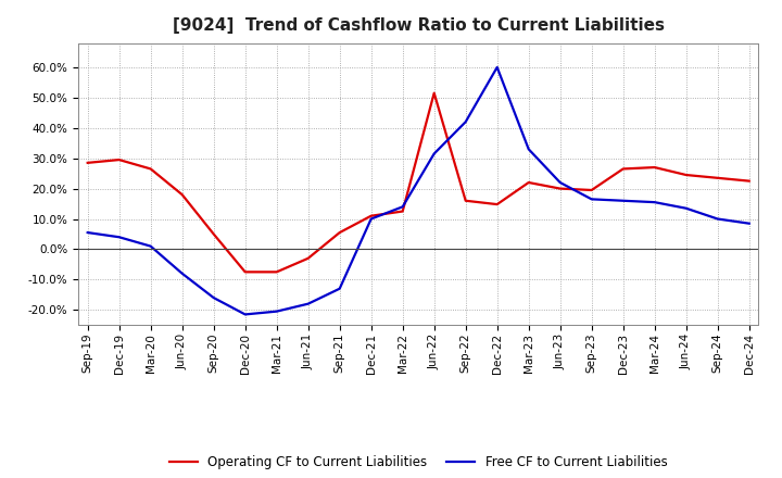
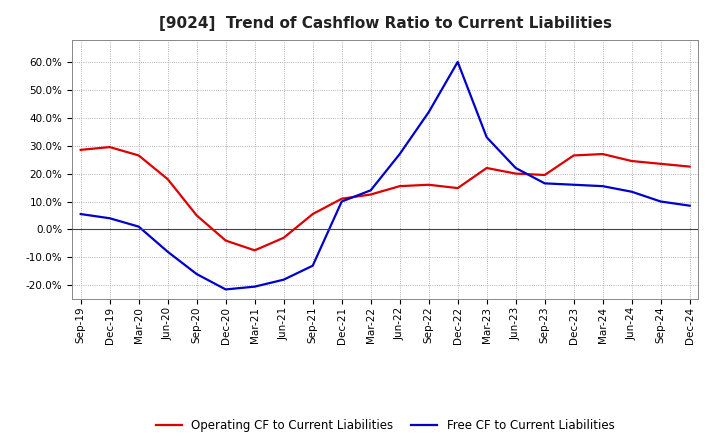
Operating CF to Current Liabilities/Dec-20: -7.5% -> -4.0%
Operating CF to Current Liabilities/Jun-22: 51.5% -> 15.5%
Free CF to Current Liabilities/Jun-22: 31.5% -> 27.0%
